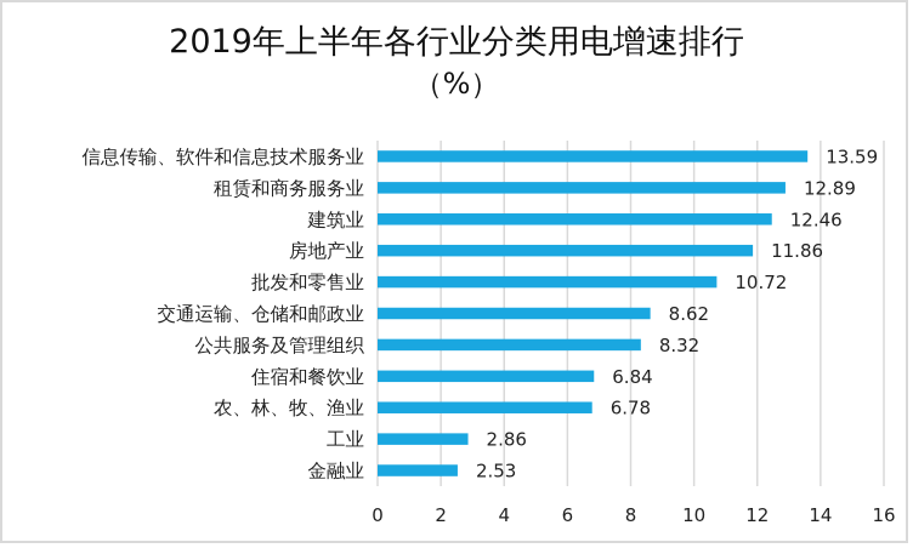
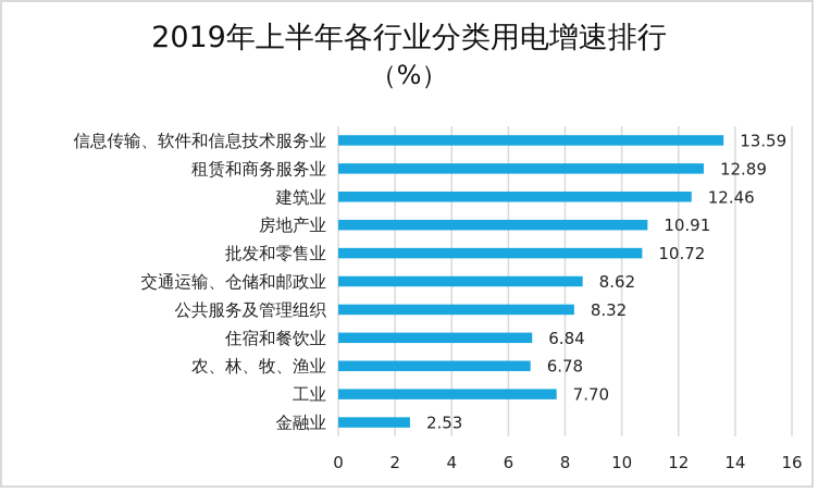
房地产业: 11.86 -> 10.91
工业: 2.86 -> 7.70
